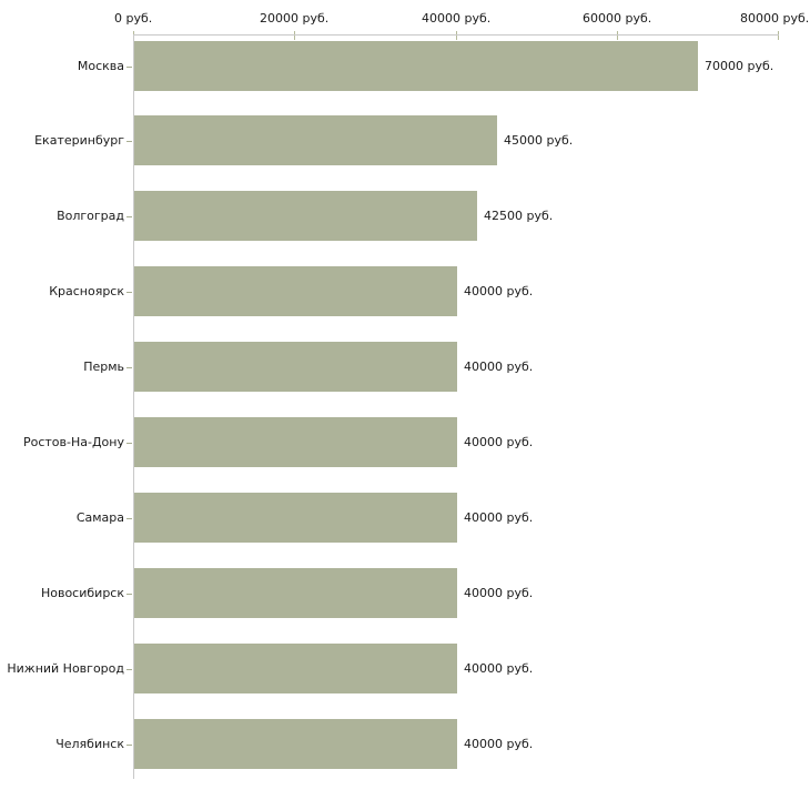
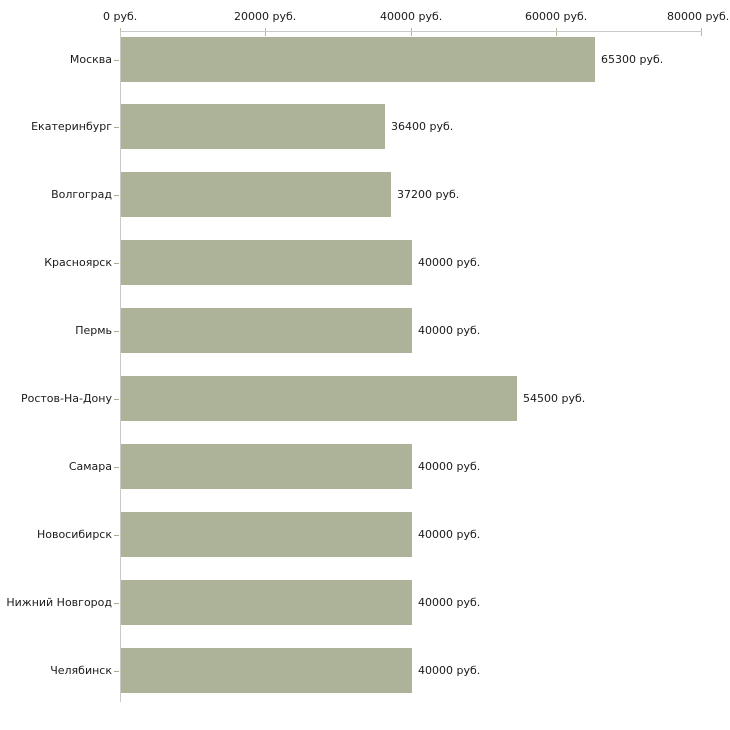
Москва: 70000 -> 65300
Екатеринбург: 45000 -> 36400
Волгоград: 42500 -> 37200
Ростов-На-Дону: 40000 -> 54500
